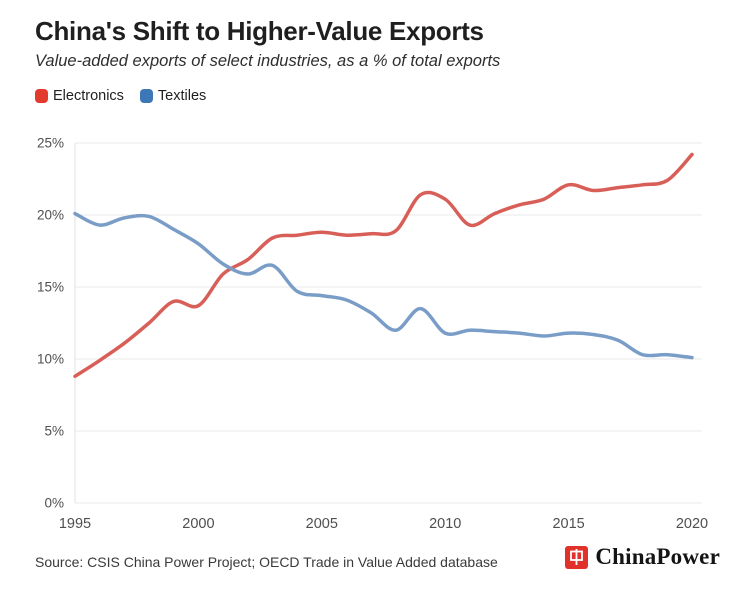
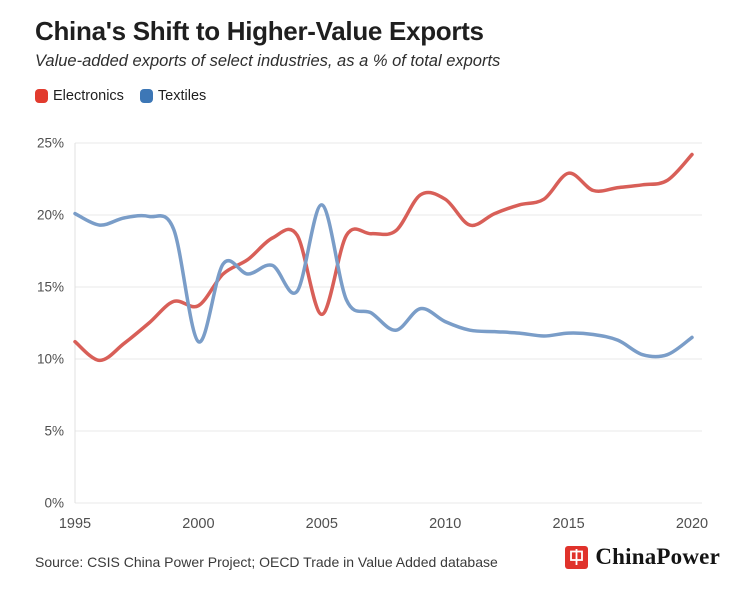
Electronics/1995: 8.8% -> 11.2%
Textiles/2000: 18.0% -> 11.2%
Electronics/2005: 18.8% -> 13.1%
Textiles/2005: 14.4% -> 20.7%
Textiles/2010: 11.8% -> 12.6%
Electronics/2015: 22.1% -> 22.9%
Textiles/2020: 10.1% -> 11.5%
